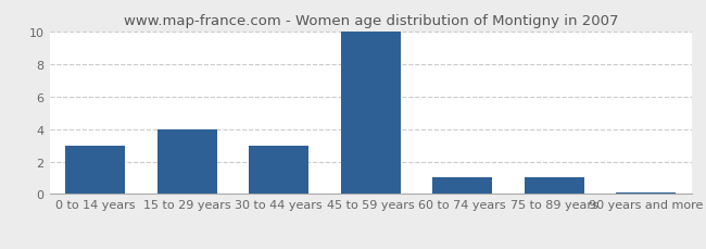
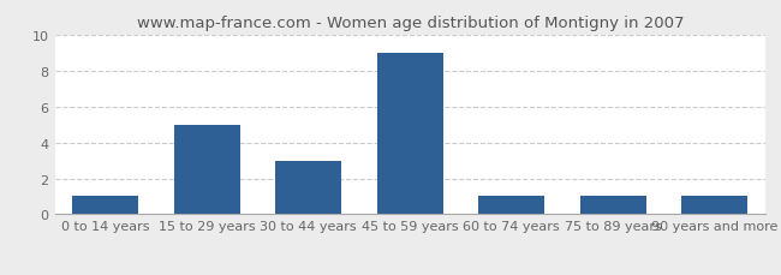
0 to 14 years: 3.0 -> 1.0
15 to 29 years: 4.0 -> 5.0
45 to 59 years: 10.0 -> 9.0
90 years and more: 0.1 -> 1.0
